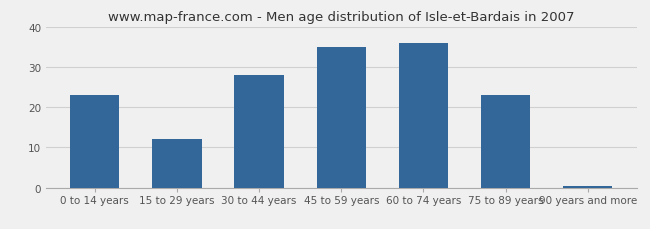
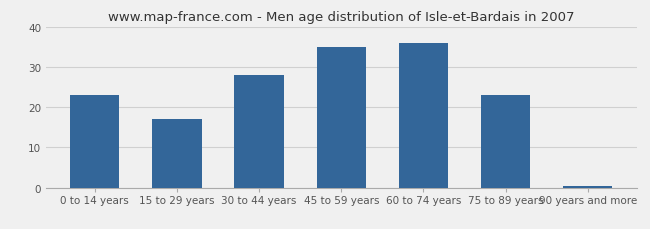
15 to 29 years: 12.0 -> 17.0
